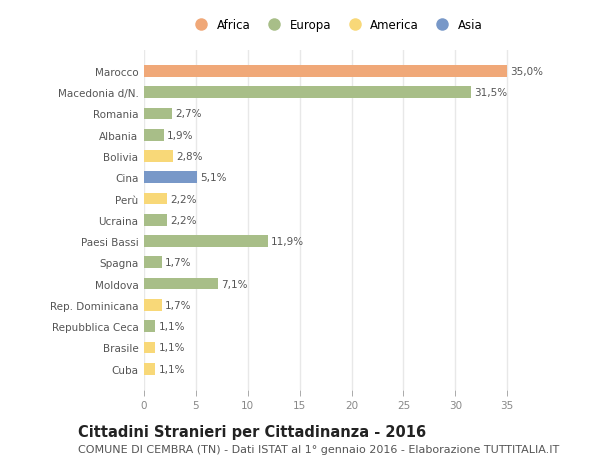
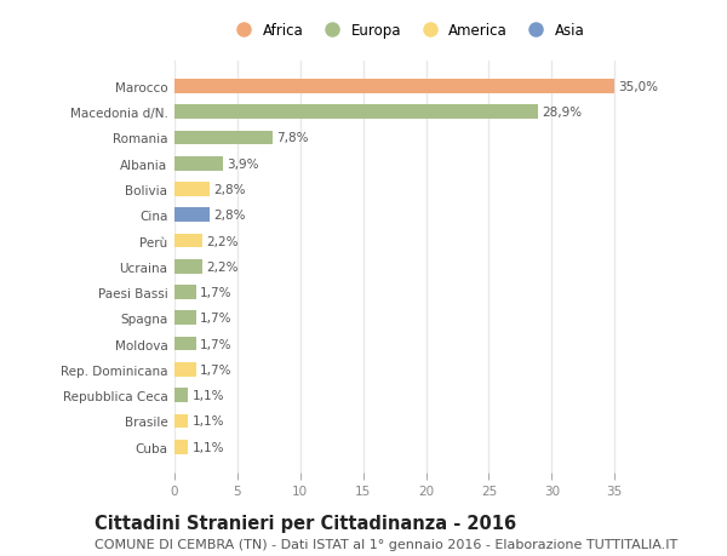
Macedonia d/N.: 31,5% -> 28,9%
Romania: 2,7% -> 7,8%
Albania: 1,9% -> 3,9%
Cina: 5,1% -> 2,8%
Paesi Bassi: 11,9% -> 1,7%
Moldova: 7,1% -> 1,7%
